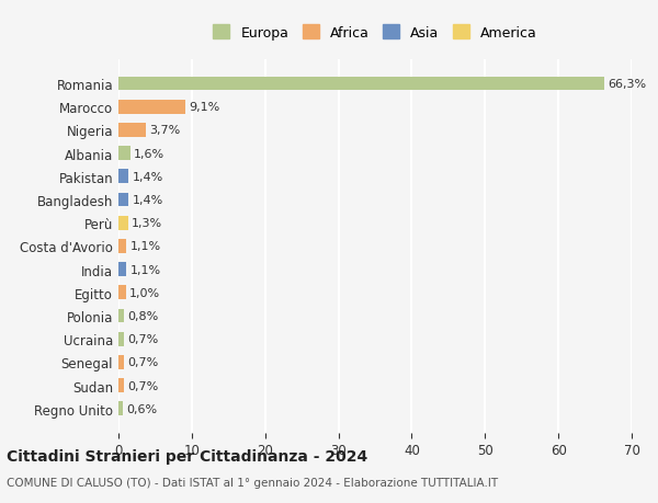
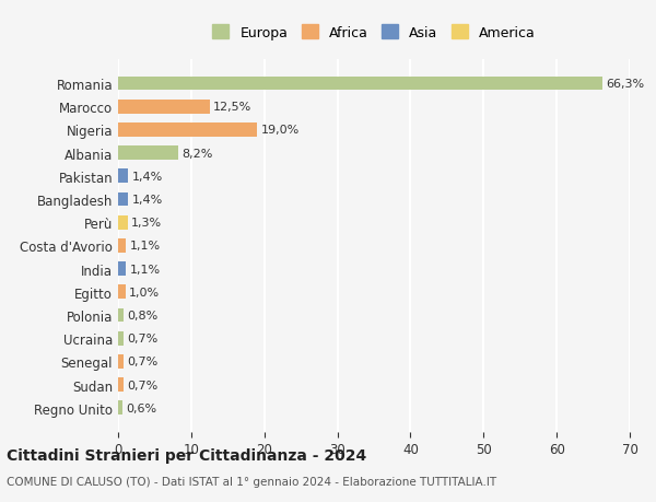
Marocco: 9,1% -> 12,5%
Nigeria: 3,7% -> 19,0%
Albania: 1,6% -> 8,2%
